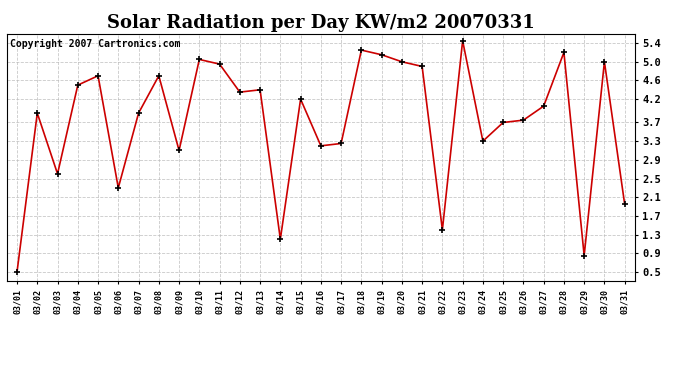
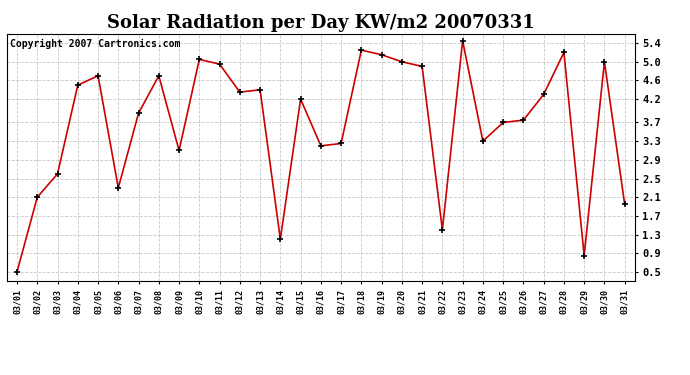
03/02: 3.90 -> 2.10
03/27: 4.05 -> 4.30
